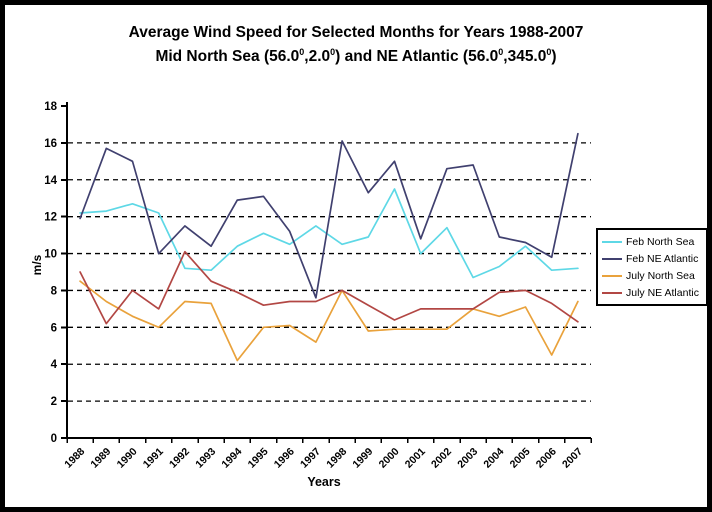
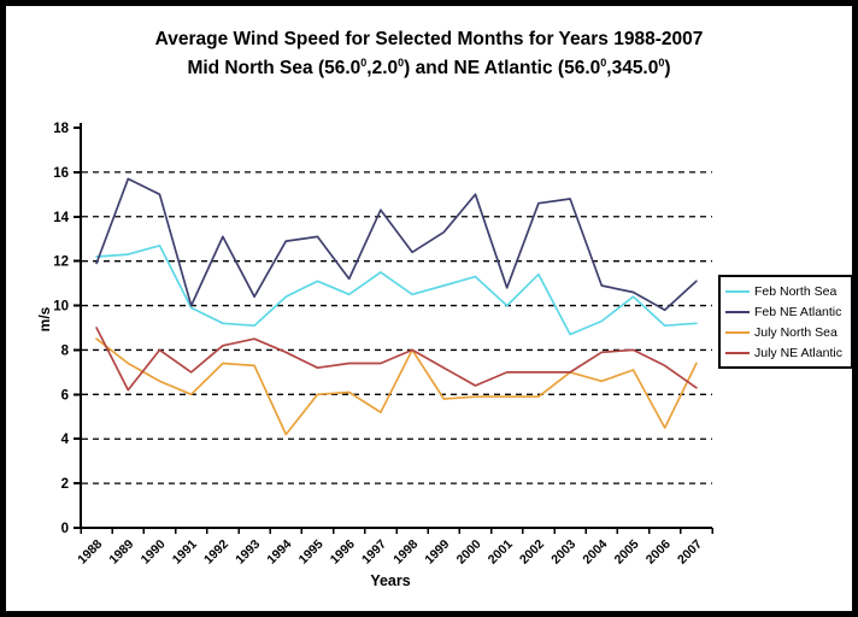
Feb North Sea/1991: 12.2 -> 9.9
Feb NE Atlantic/1992: 11.5 -> 13.1
July NE Atlantic/1992: 10.1 -> 8.2
Feb NE Atlantic/1997: 7.6 -> 14.3
Feb NE Atlantic/1998: 16.1 -> 12.4
Feb North Sea/2000: 13.5 -> 11.3
Feb NE Atlantic/2007: 16.5 -> 11.1
